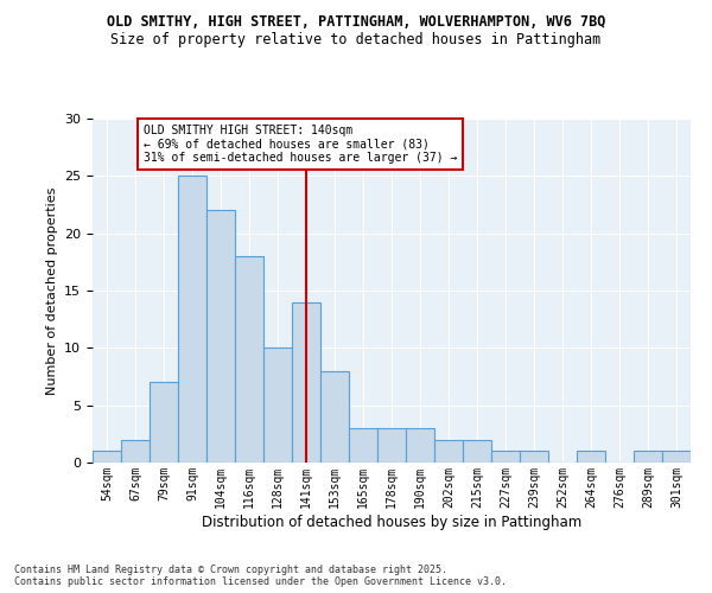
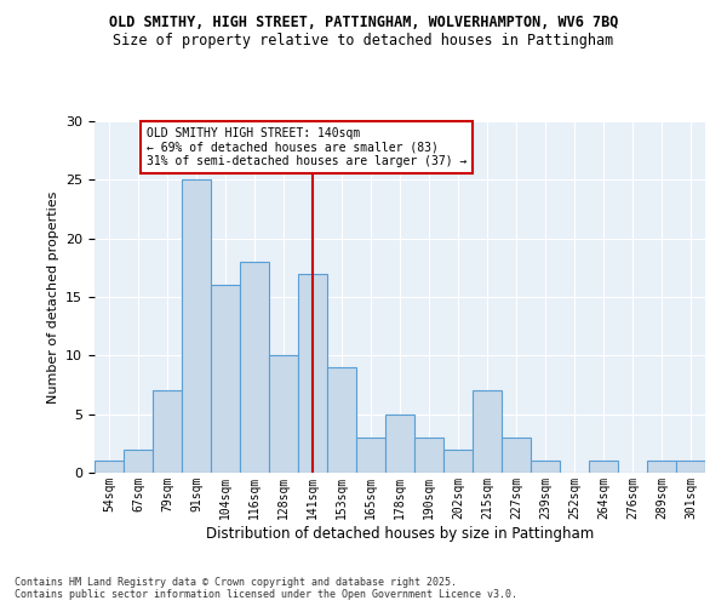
104sqm: 22 -> 16
141sqm: 14 -> 17
153sqm: 8 -> 9
178sqm: 3 -> 5
215sqm: 2 -> 7
227sqm: 1 -> 3
